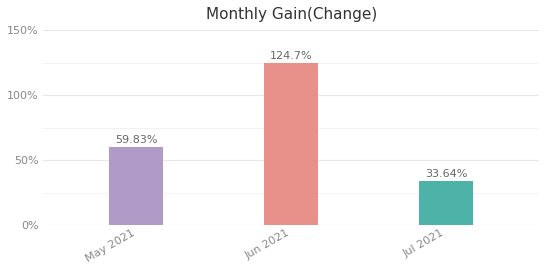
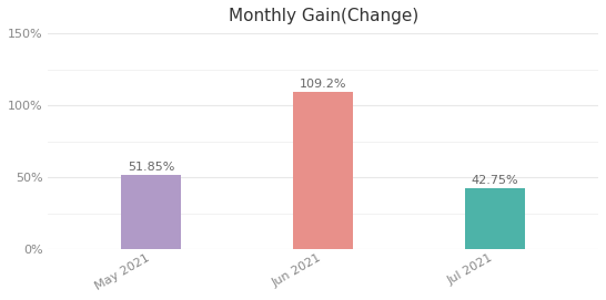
May 2021: 59.83% -> 51.85%
Jun 2021: 124.7% -> 109.2%
Jul 2021: 33.64% -> 42.75%
